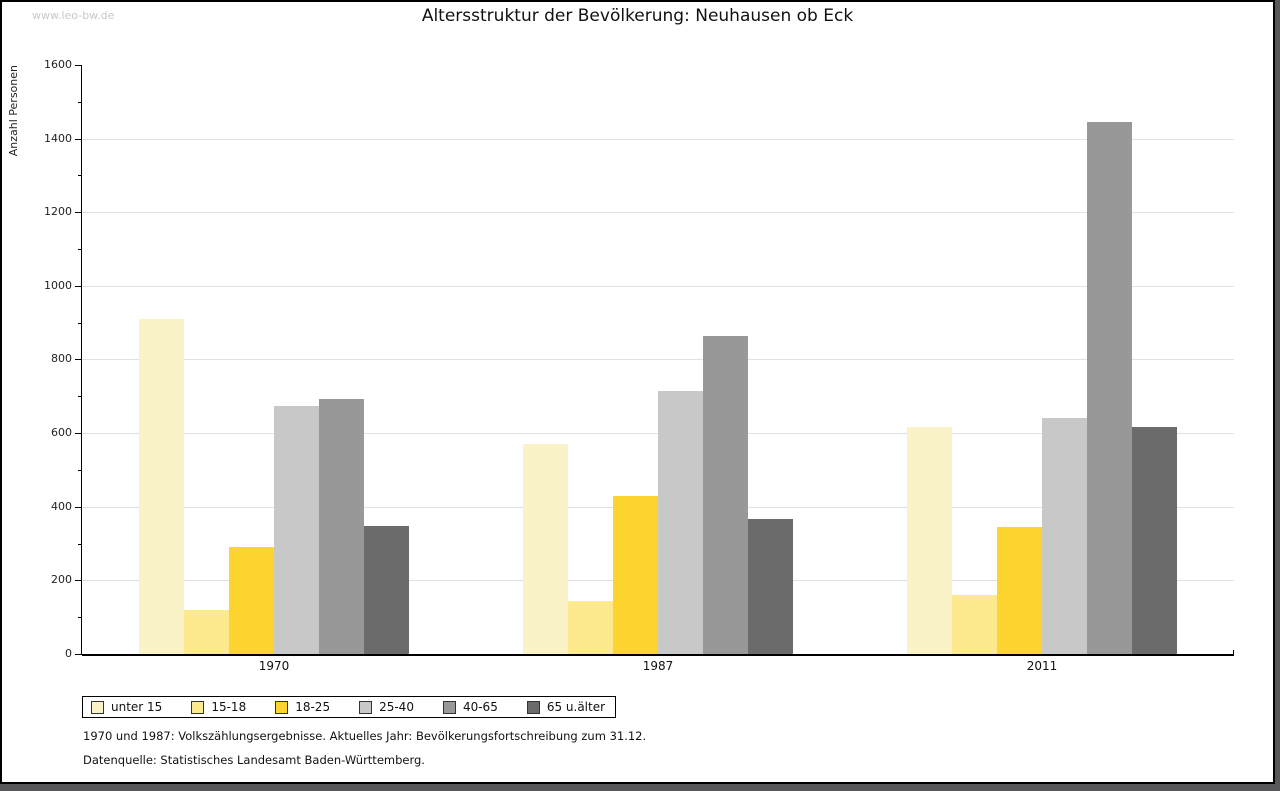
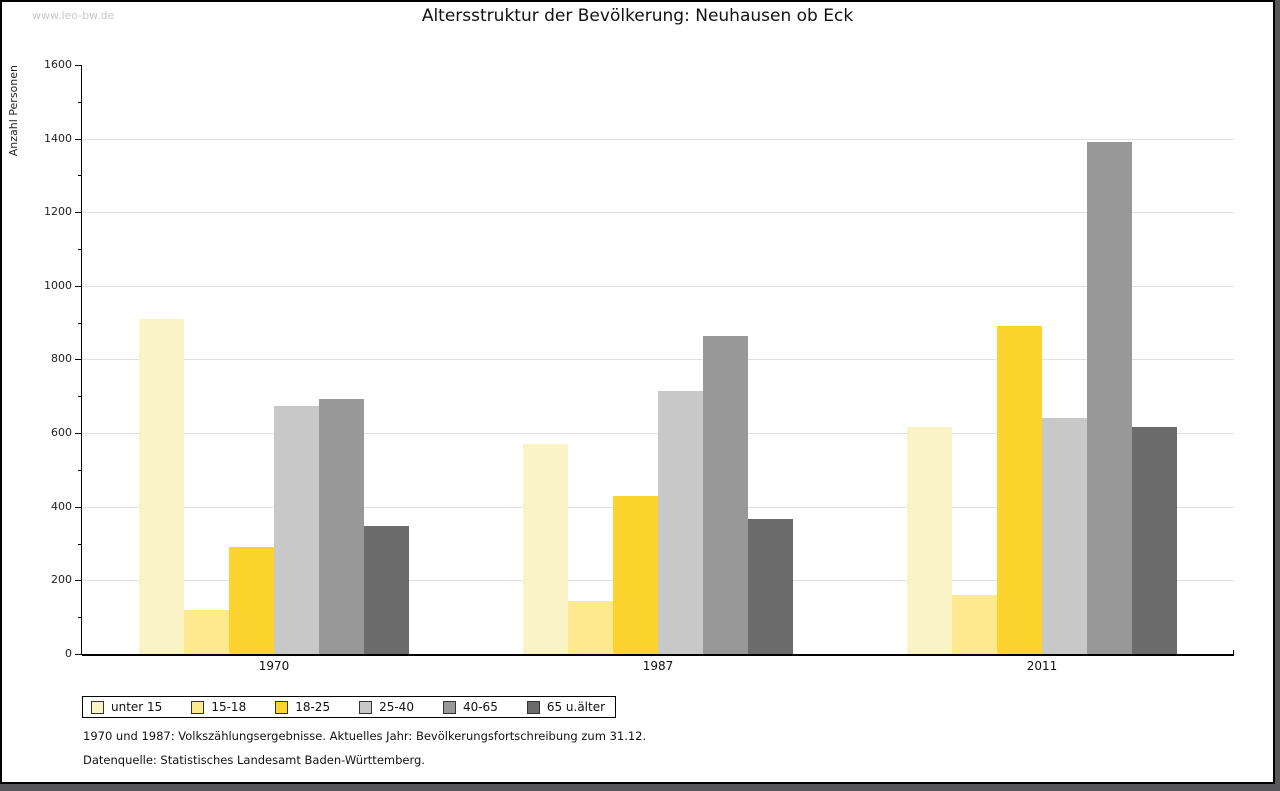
18-25/2011: 350 -> 890
40-65/2011: 1440 -> 1390
